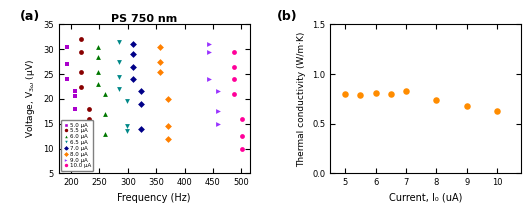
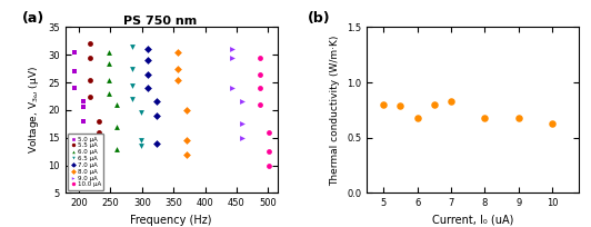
6: 0.81 -> 0.68
8: 0.74 -> 0.68
